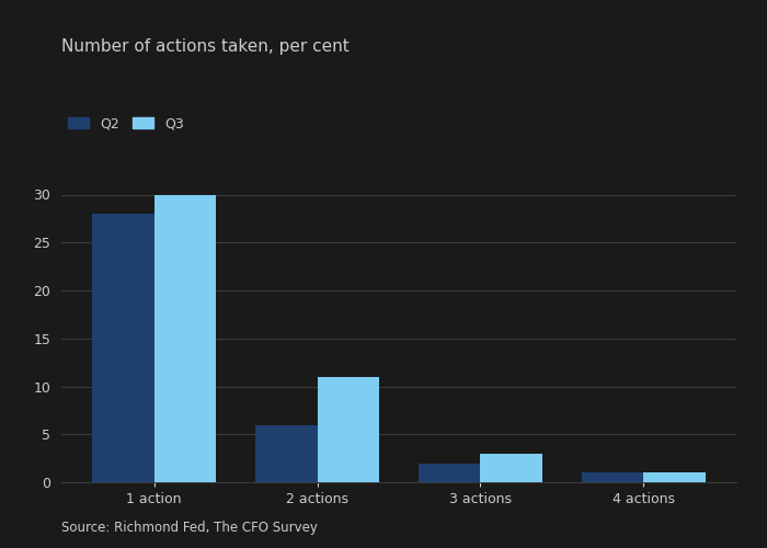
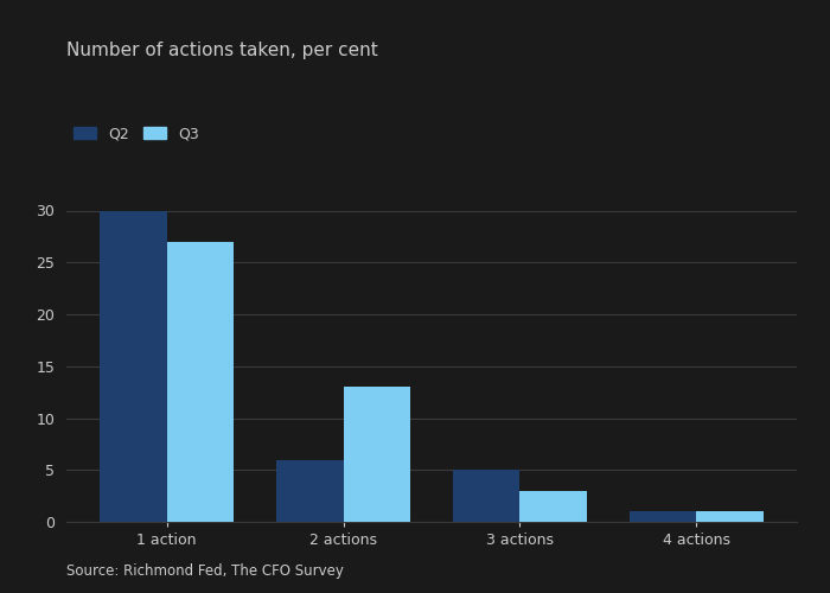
Q2/1 action: 28 -> 30
Q3/1 action: 30 -> 27
Q3/2 actions: 11 -> 13
Q2/3 actions: 2 -> 5
